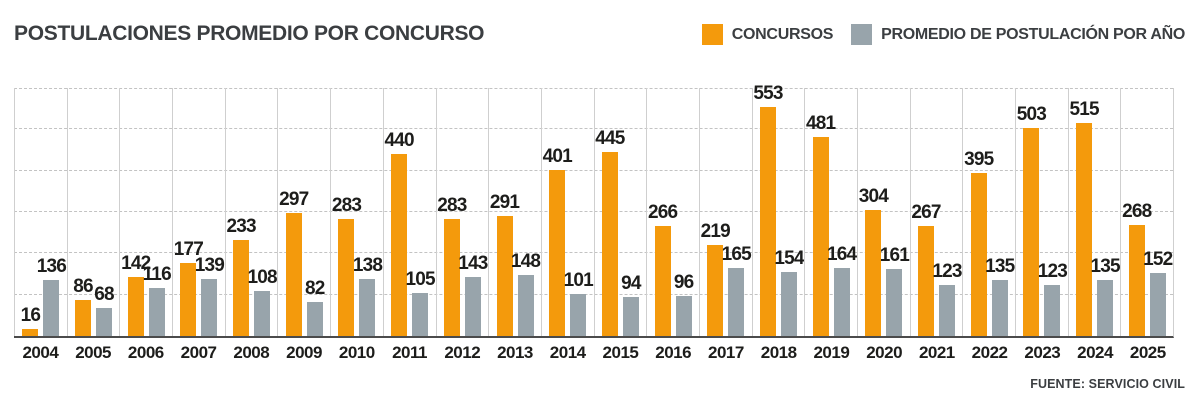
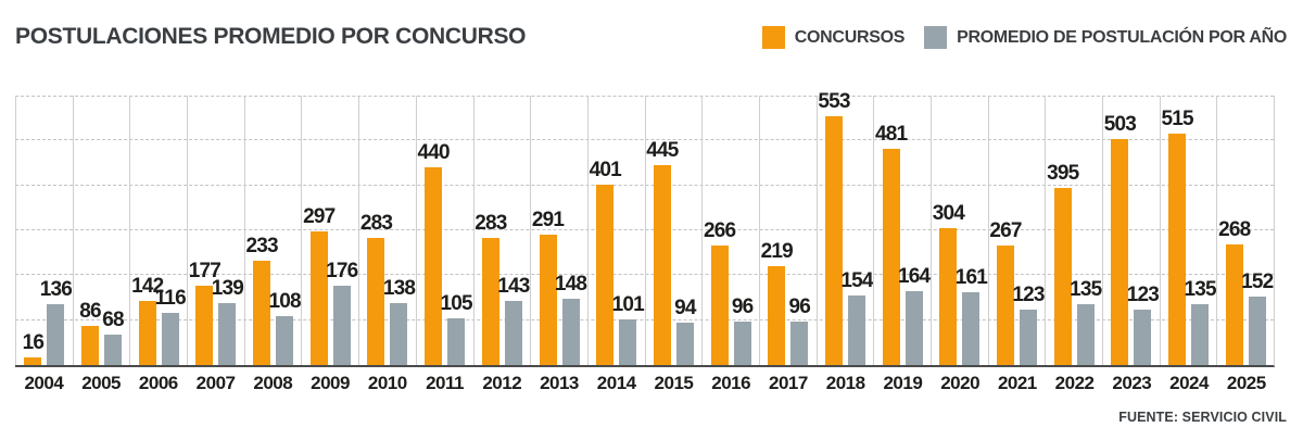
PROMEDIO DE POSTULACIÓN POR AÑO/2009: 82 -> 176
PROMEDIO DE POSTULACIÓN POR AÑO/2017: 165 -> 96
